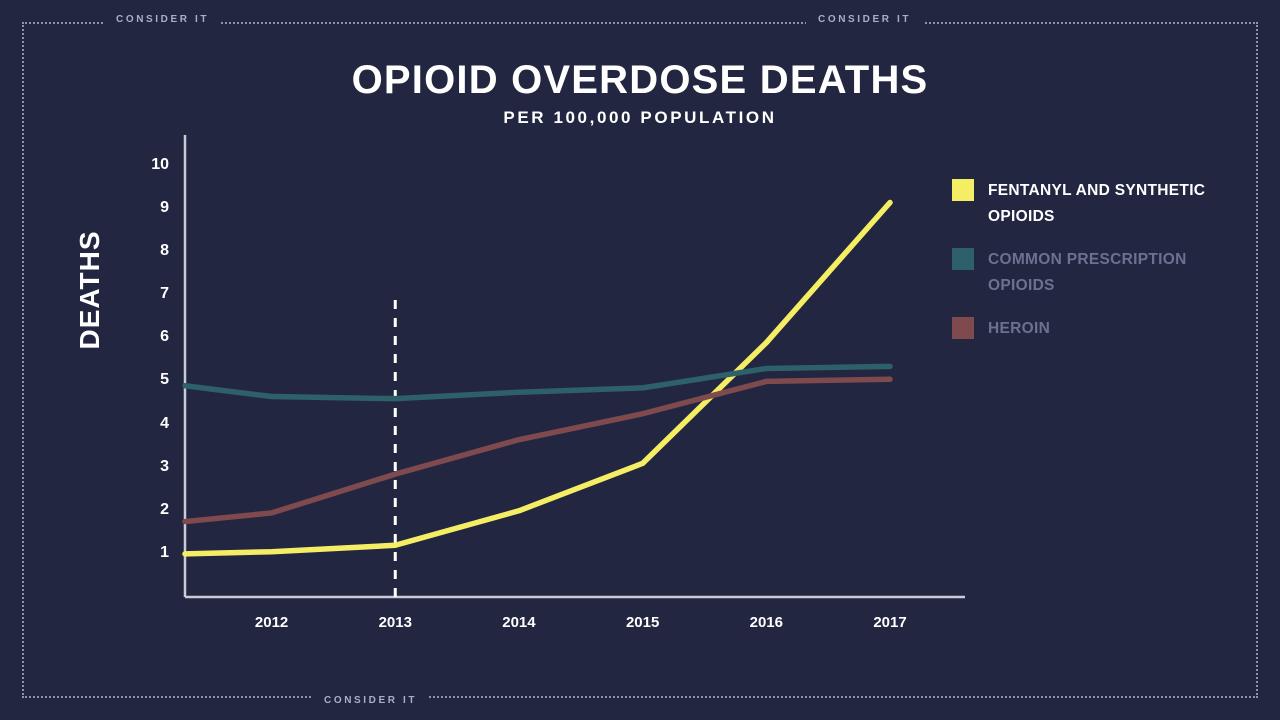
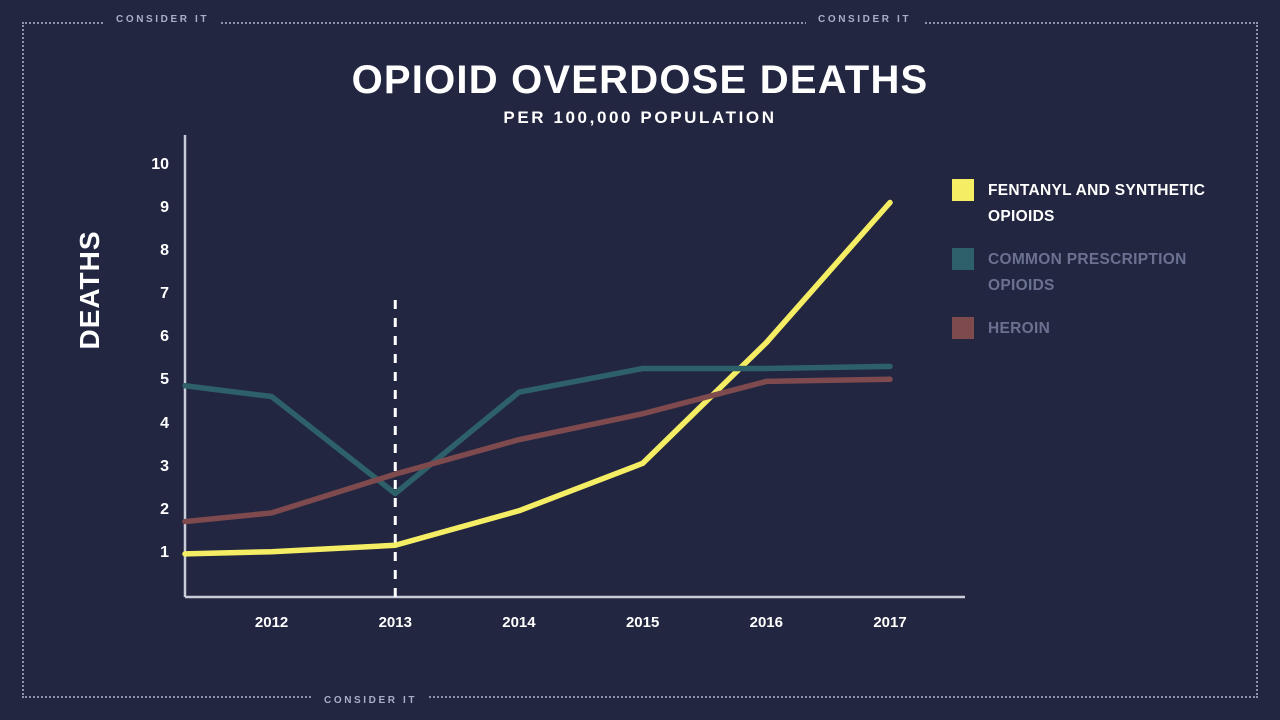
COMMON PRESCRIPTION OPIOIDS/2013: 4.6 -> 2.4
COMMON PRESCRIPTION OPIOIDS/2015: 4.8 -> 5.3
